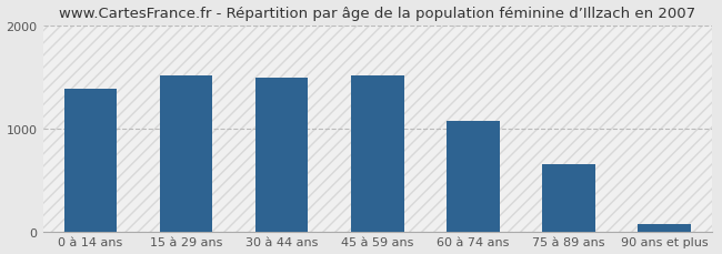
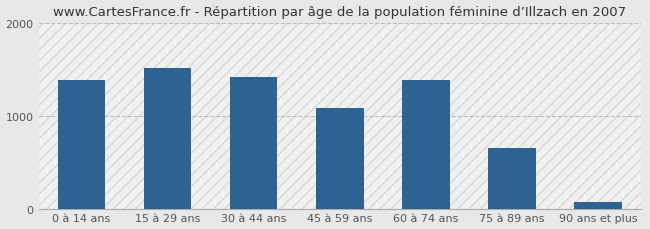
30 à 44 ans: 1490 -> 1420
45 à 59 ans: 1510 -> 1080
60 à 74 ans: 1070 -> 1380
